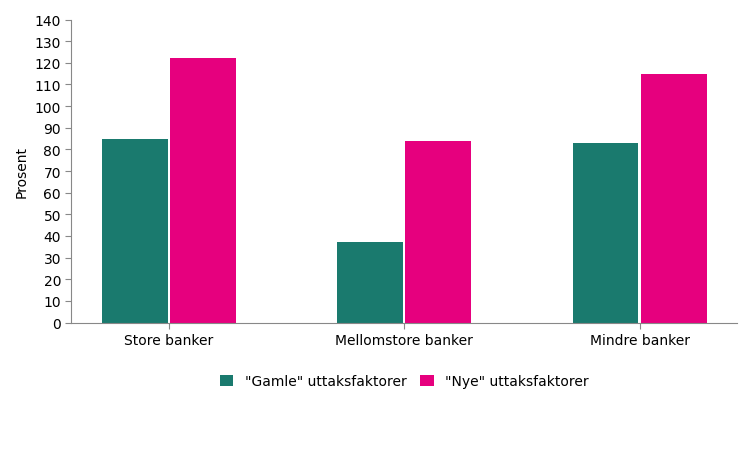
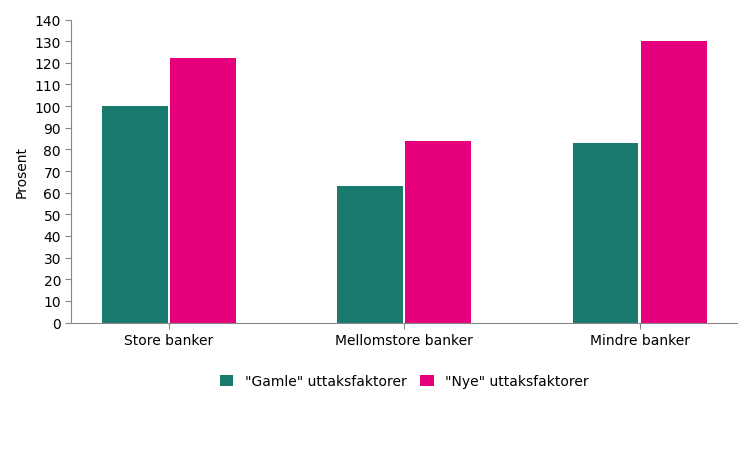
"Gamle" uttaksfaktorer/Store banker: 85 -> 100
"Gamle" uttaksfaktorer/Mellomstore banker: 37 -> 63
"Nye" uttaksfaktorer/Mindre banker: 115 -> 130
